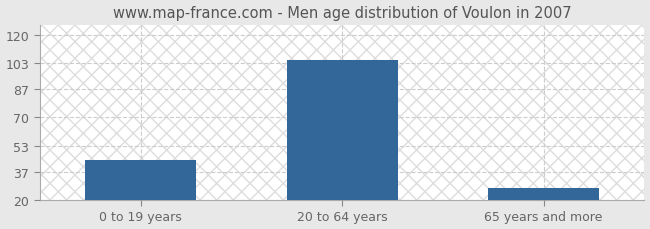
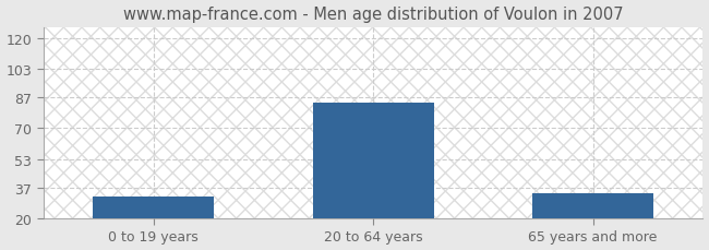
0 to 19 years: 44 -> 32
20 to 64 years: 105 -> 84
65 years and more: 27 -> 34
